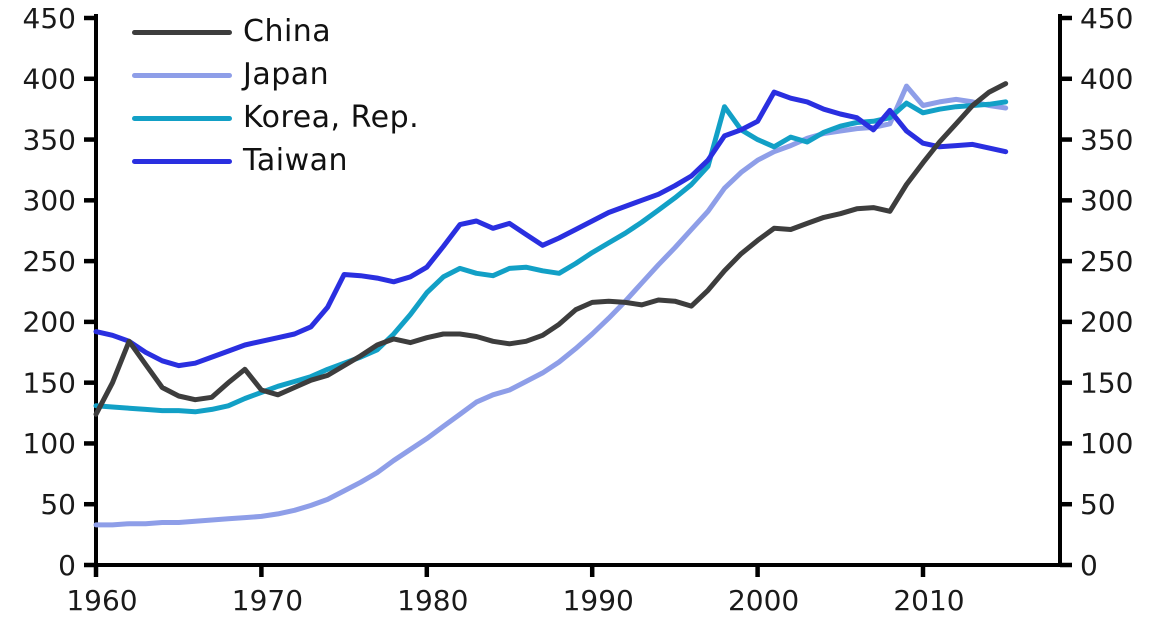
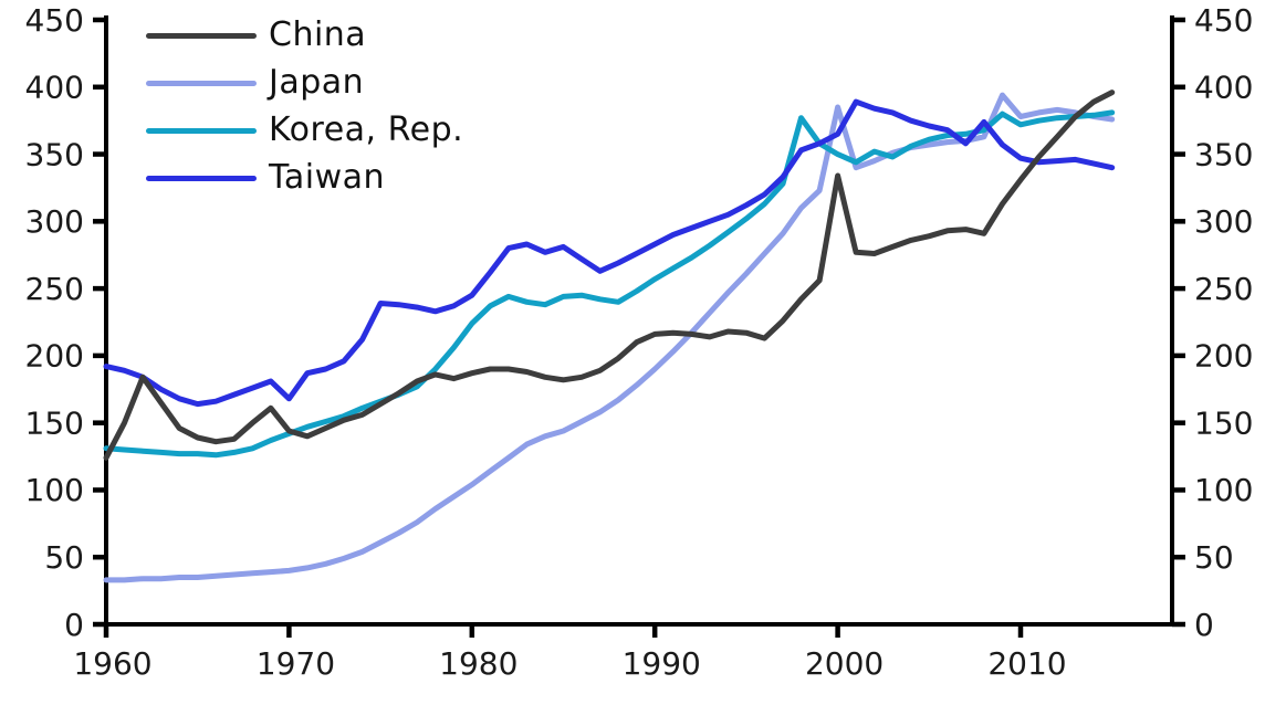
Taiwan/1970: 184 -> 168
Japan/2000: 333 -> 385
China/2000: 267 -> 334
